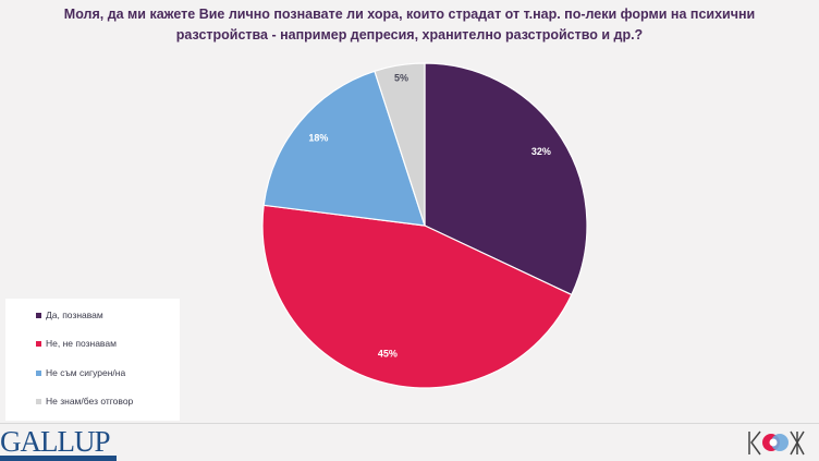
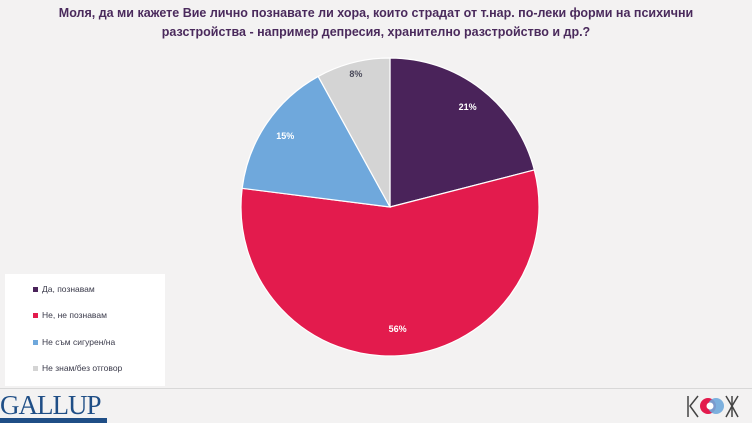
Да, познавам: 32% -> 21%
Не, не познавам: 45% -> 56%
Не съм сигурен/на: 18% -> 15%
Не знам/без отговор: 5% -> 8%
